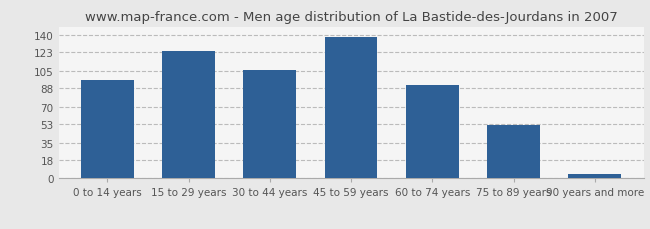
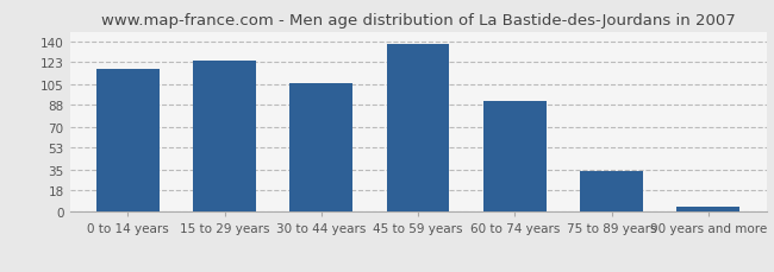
0 to 14 years: 96 -> 117
75 to 89 years: 52 -> 34
